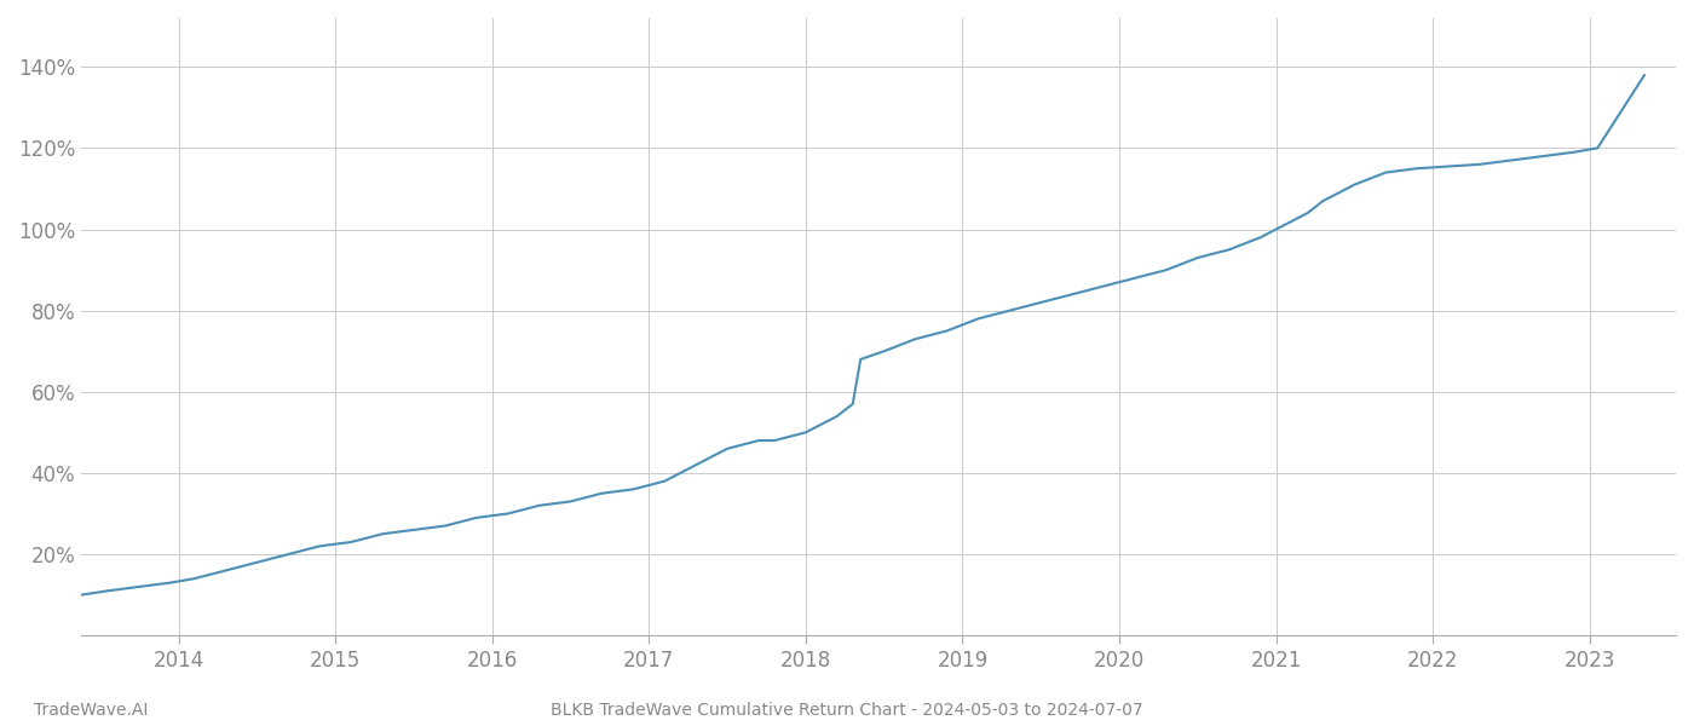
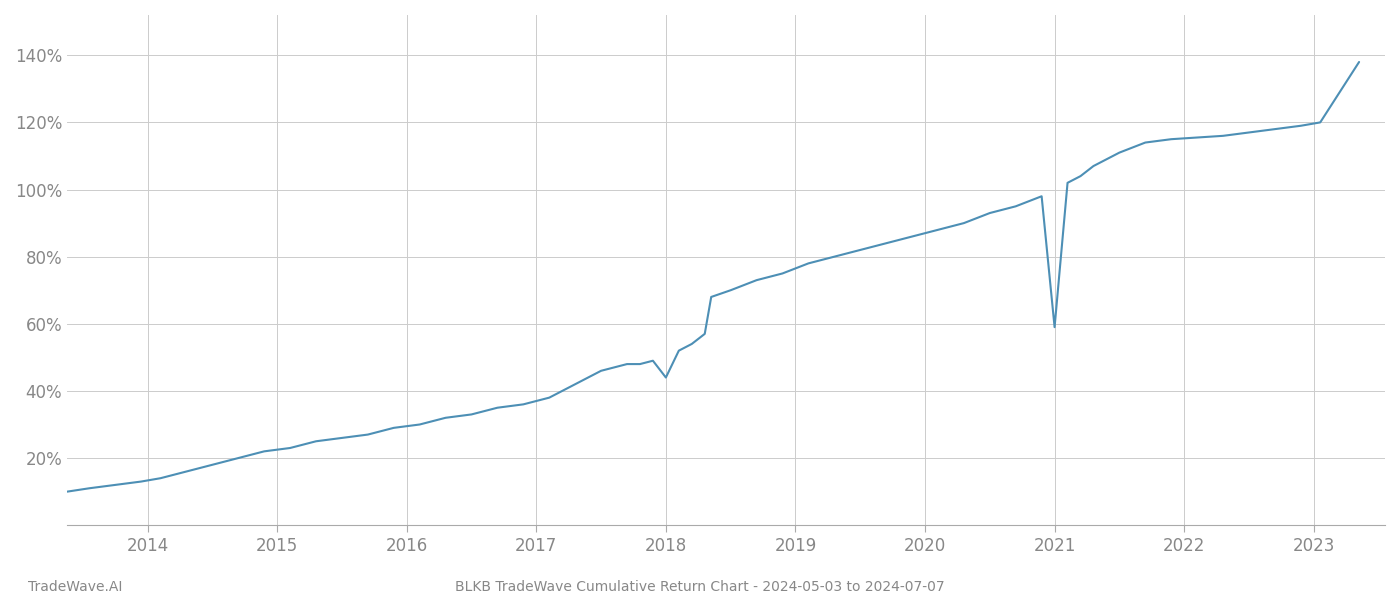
2018: 50.0% -> 44.0%
2021: 100.0% -> 59.0%
